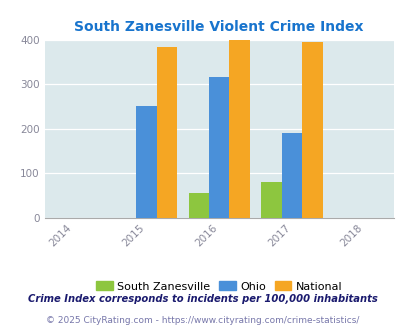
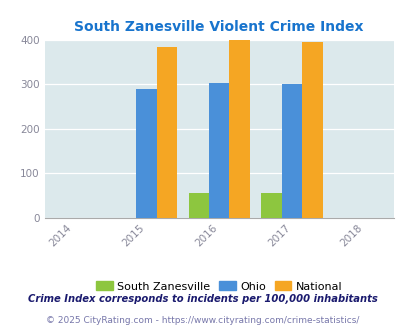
Ohio/2015: 250 -> 290
Ohio/2016: 315 -> 302
South Zanesville/2017: 80 -> 55
Ohio/2017: 190 -> 300
